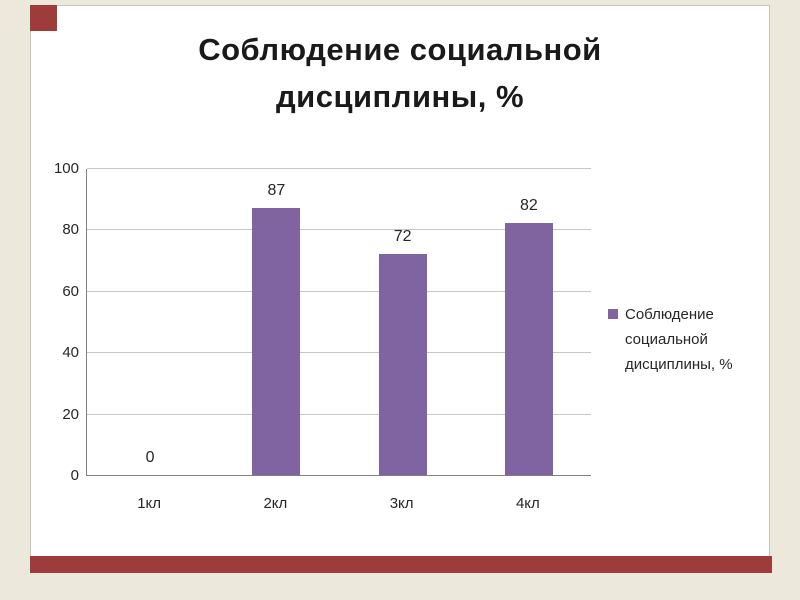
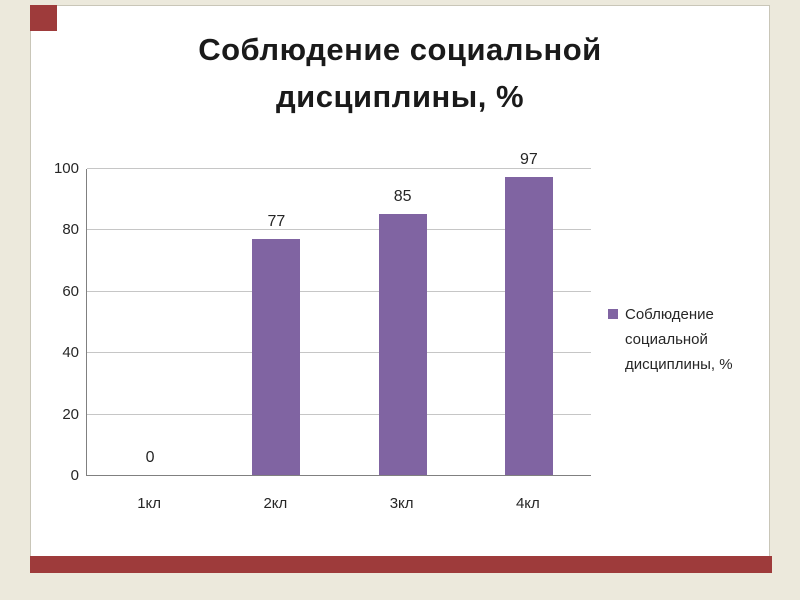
2кл: 87 -> 77
3кл: 72 -> 85
4кл: 82 -> 97
